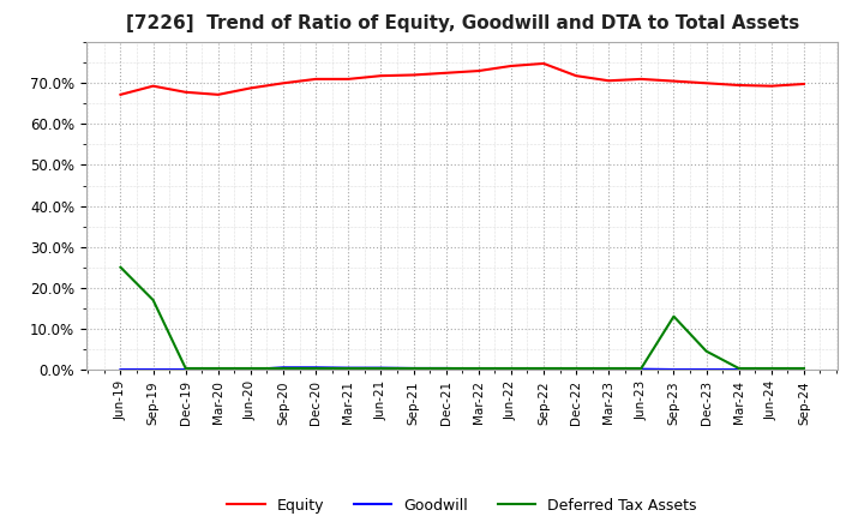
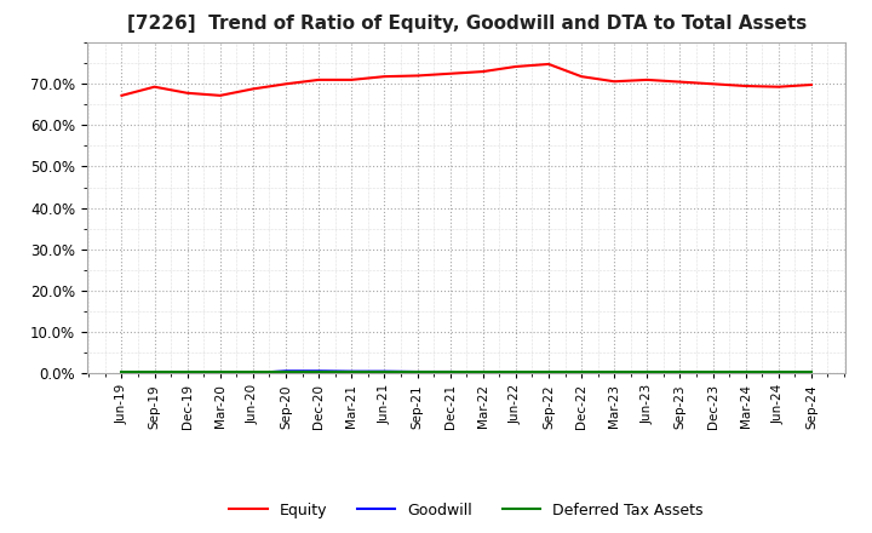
Deferred Tax Assets/Jun-19: 25.0% -> 0.3%
Deferred Tax Assets/Sep-19: 17.0% -> 0.3%
Deferred Tax Assets/Sep-23: 13.0% -> 0.3%
Deferred Tax Assets/Dec-23: 4.5% -> 0.3%
